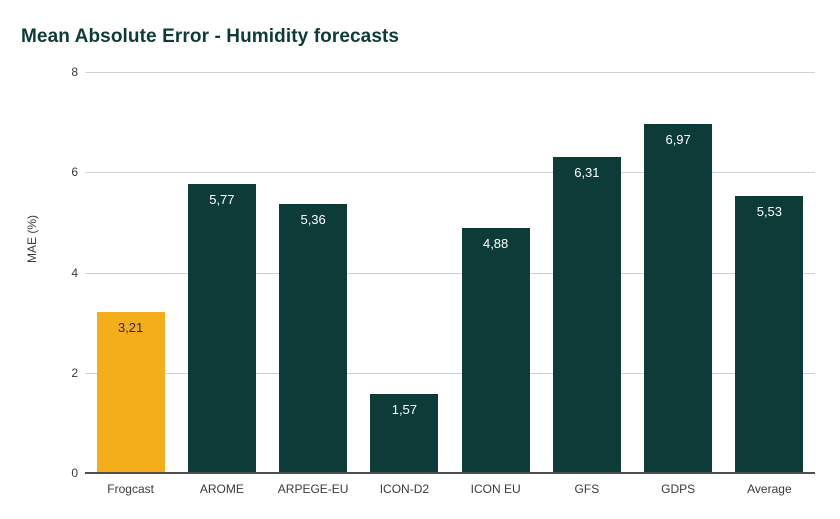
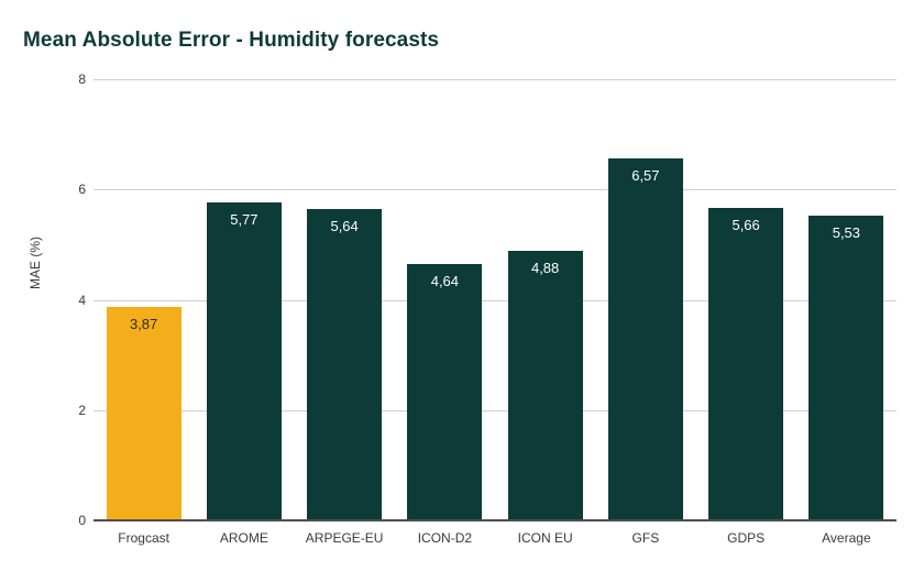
Frogcast: 3,21 -> 3,87
ARPEGE-EU: 5,36 -> 5,64
ICON-D2: 1,57 -> 4,64
GFS: 6,31 -> 6,57
GDPS: 6,97 -> 5,66
